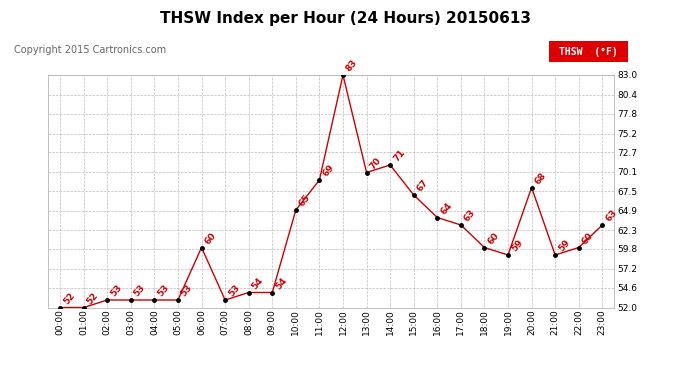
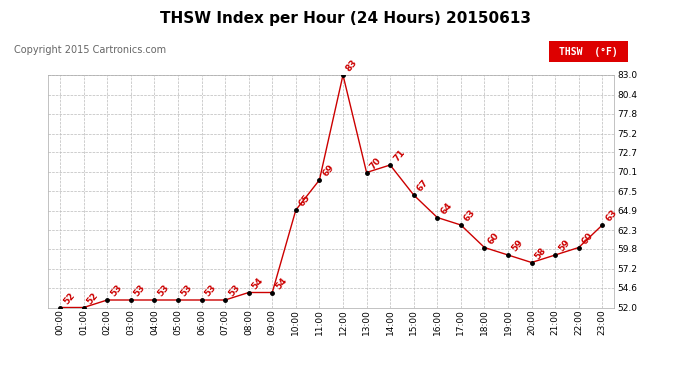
06:00: 60 -> 53
20:00: 68 -> 58
